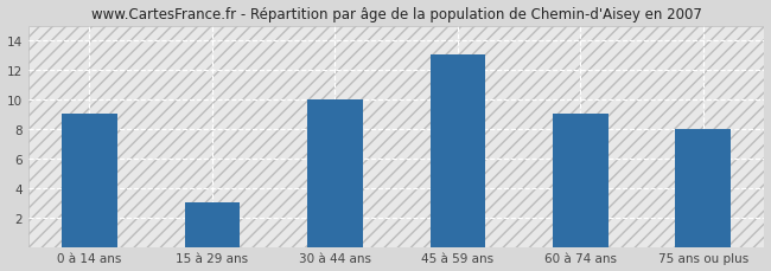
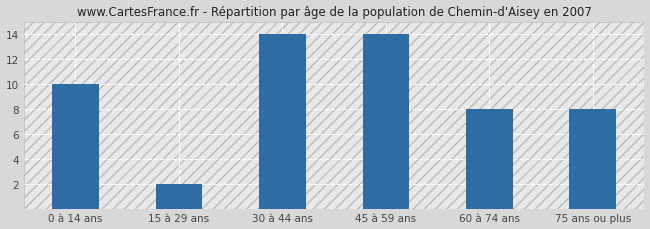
0 à 14 ans: 9 -> 10
15 à 29 ans: 3 -> 2
30 à 44 ans: 10 -> 14
45 à 59 ans: 13 -> 14
60 à 74 ans: 9 -> 8
